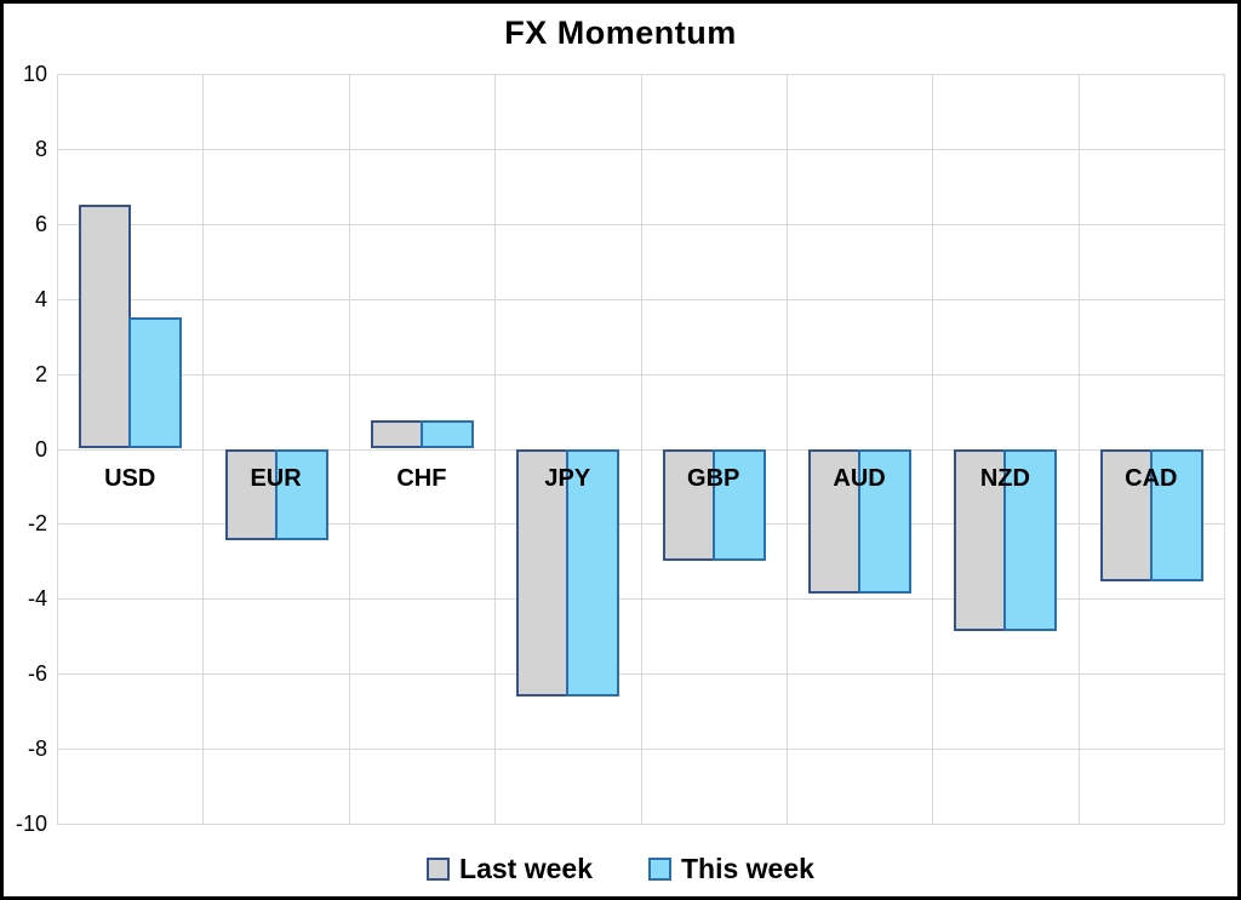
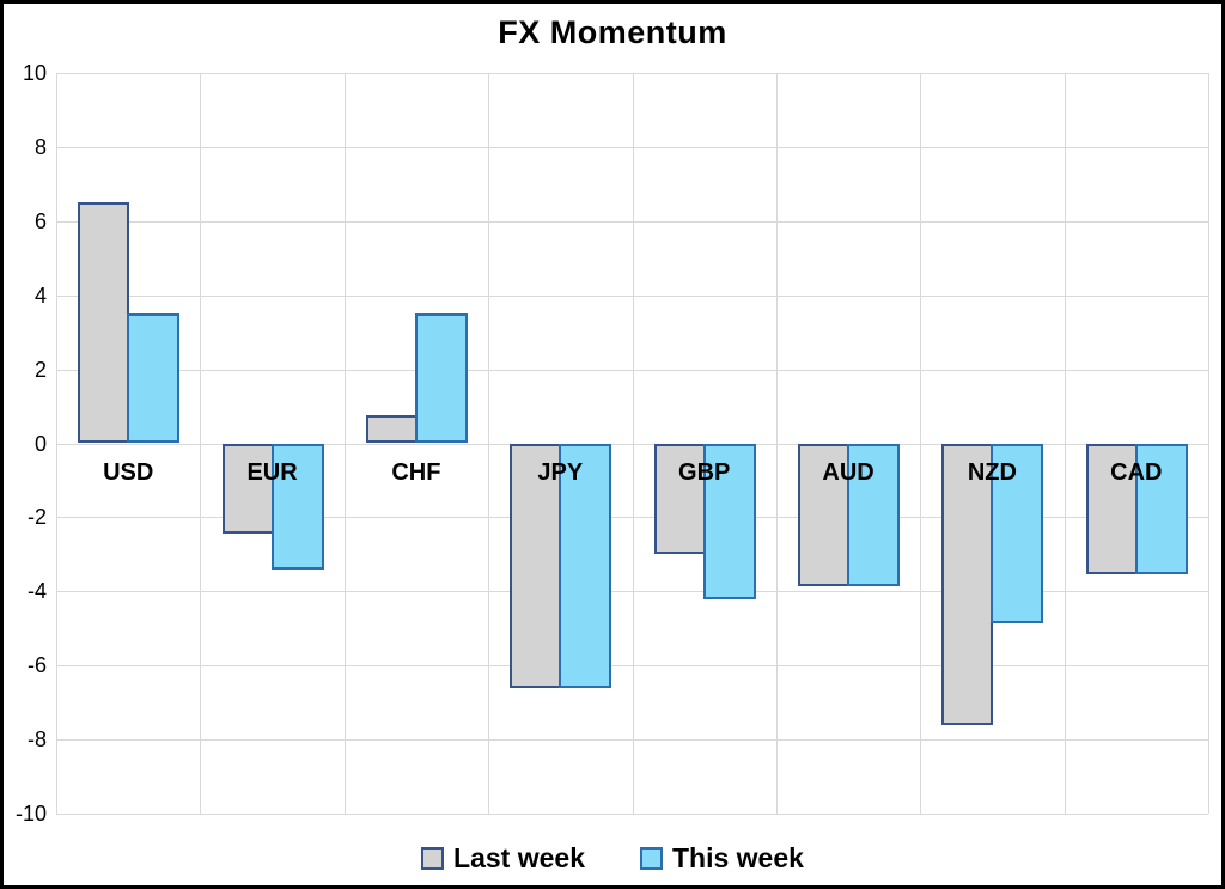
This week/EUR: -2.5 -> -3.4
This week/CHF: 0.8 -> 3.5
This week/GBP: -3.0 -> -4.2
Last week/NZD: -4.8 -> -7.6
